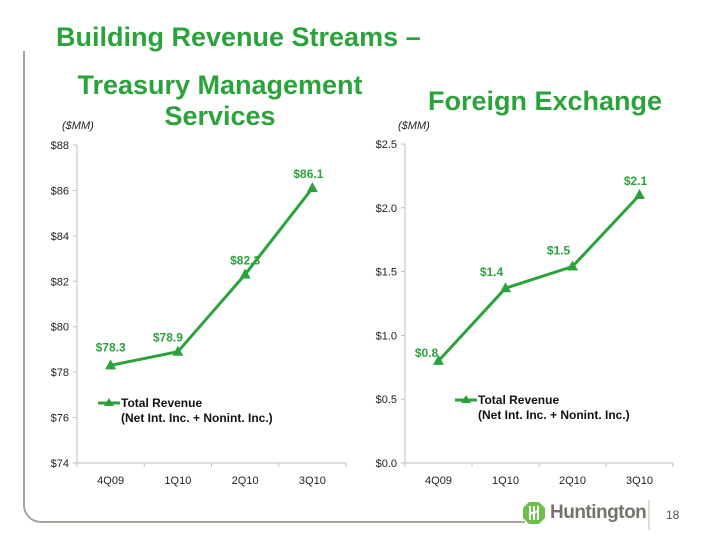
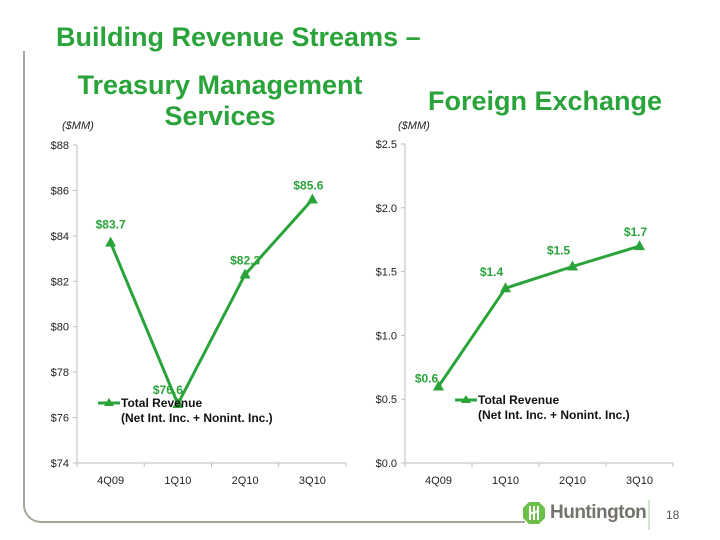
Treasury Management Services/4Q09: $78.3 -> $83.7
Treasury Management Services/1Q10: $78.9 -> $76.6
Treasury Management Services/3Q10: $86.1 -> $85.6
Foreign Exchange/4Q09: $0.8 -> $0.6
Foreign Exchange/3Q10: $2.1 -> $1.7
